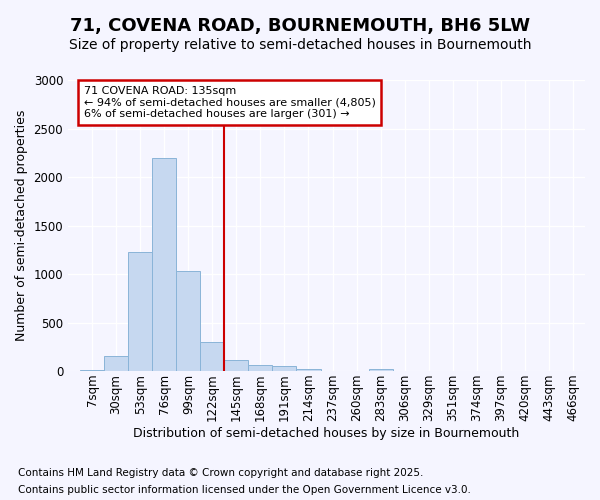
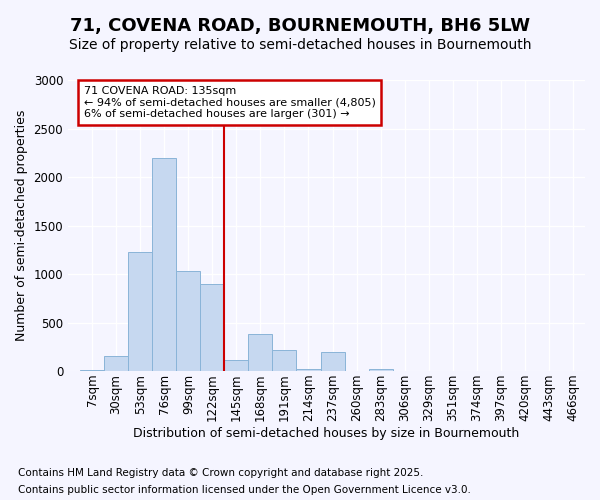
122sqm: 300 -> 900
168sqm: 60 -> 380
191sqm: 50 -> 220
237sqm: 0 -> 200
